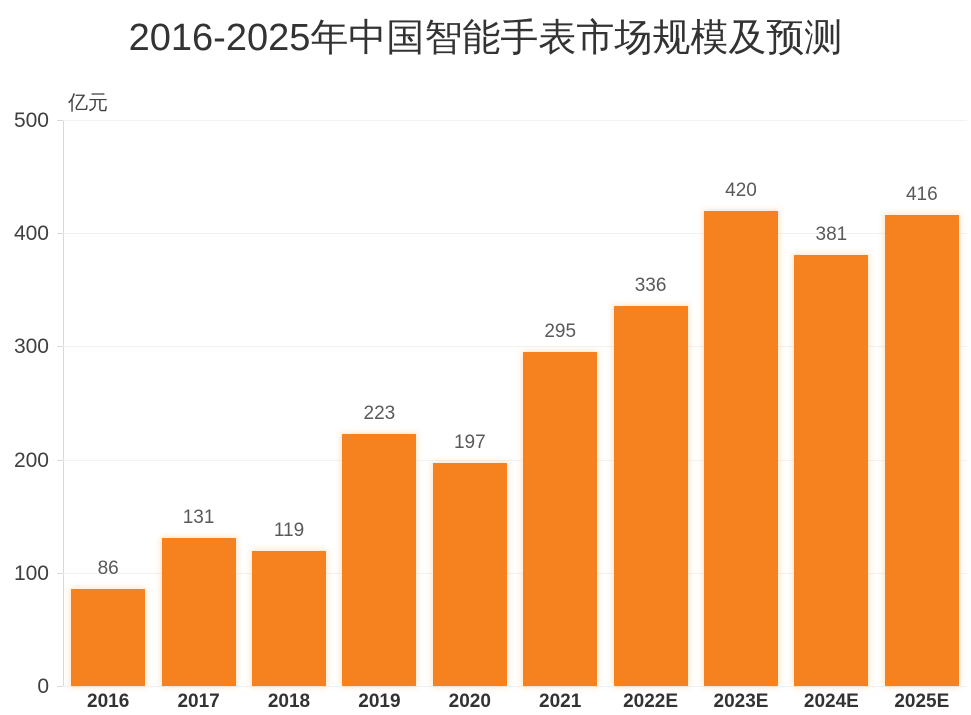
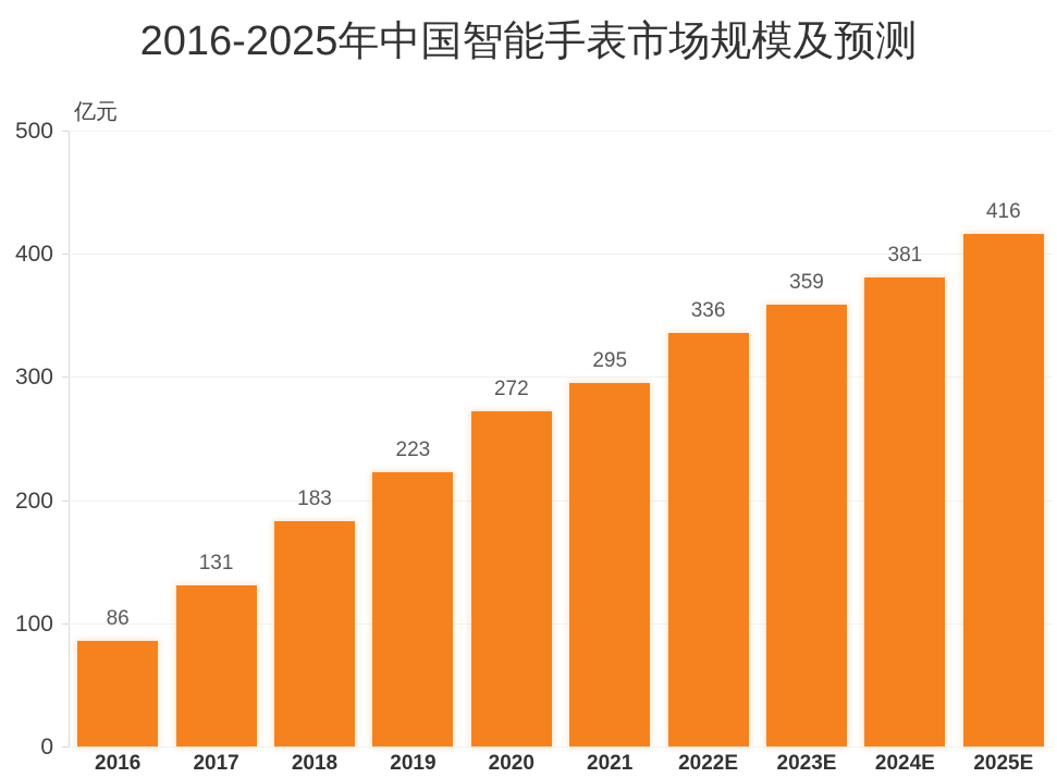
2018: 119 -> 183
2020: 197 -> 272
2023E: 420 -> 359
